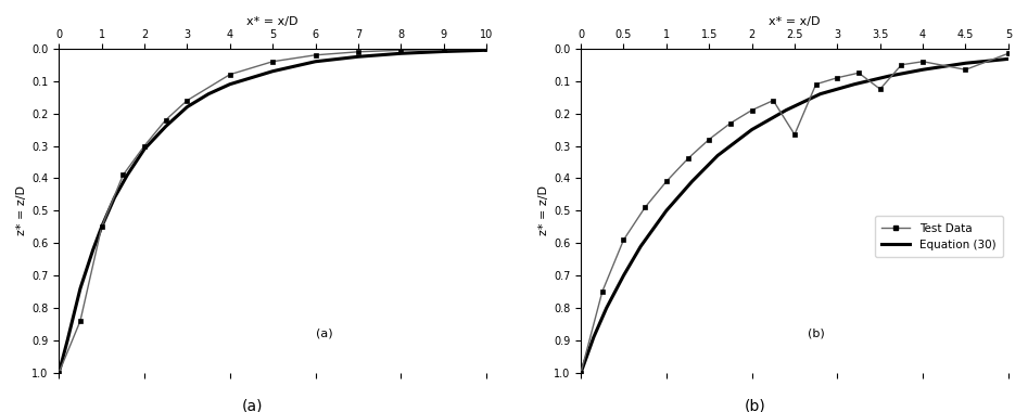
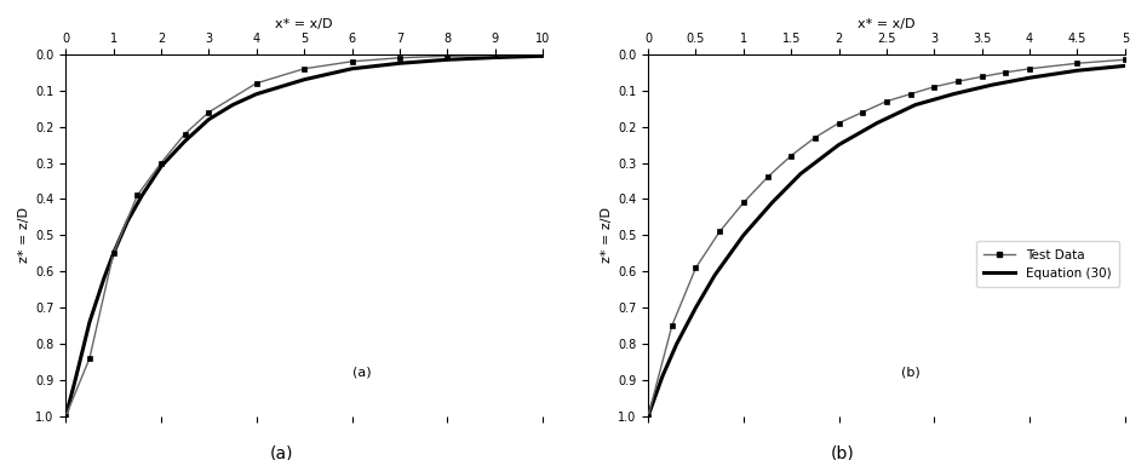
Test Data/2.5: 0.265 -> 0.130
Test Data/3.5: 0.125 -> 0.062
Test Data/4.5: 0.065 -> 0.025
